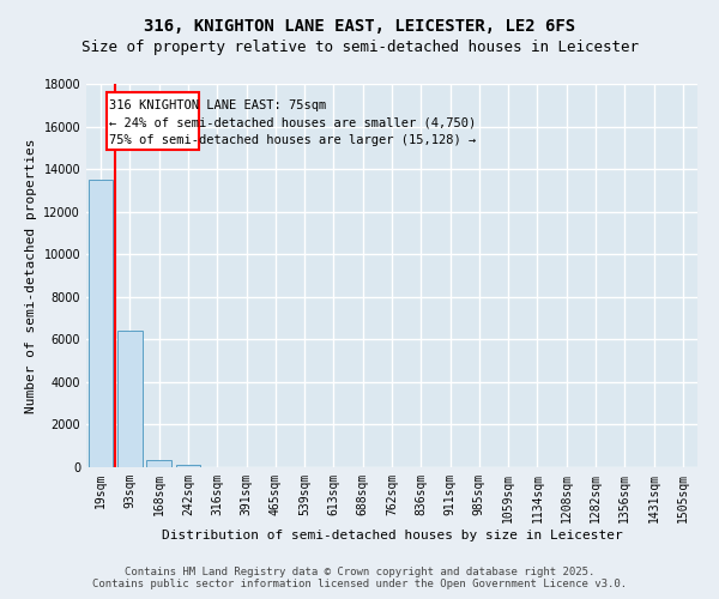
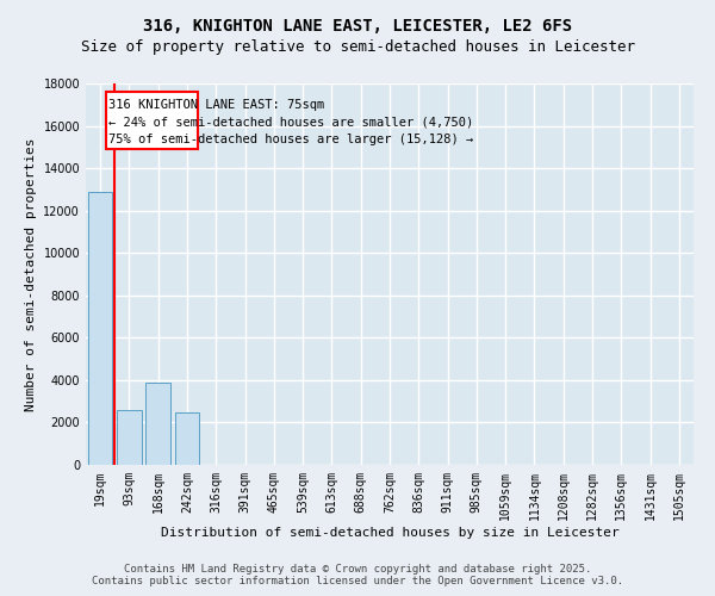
19sqm: 13500 -> 12900
93sqm: 6400 -> 2600
168sqm: 400 -> 3900
242sqm: 100 -> 2500
